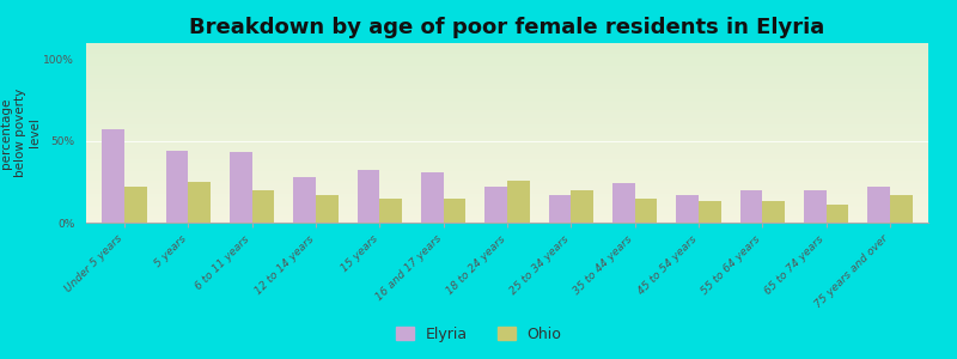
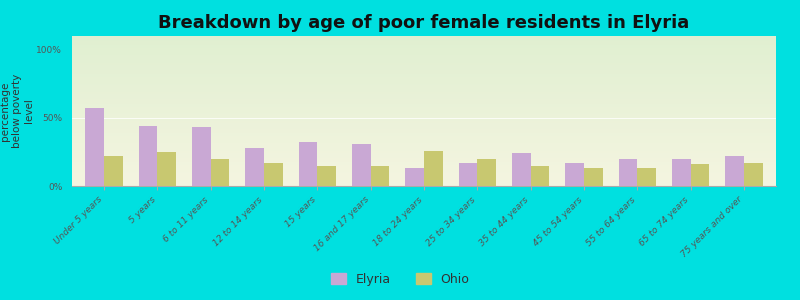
Elyria/18 to 24 years: 22% -> 13%
Ohio/65 to 74 years: 11% -> 16%
